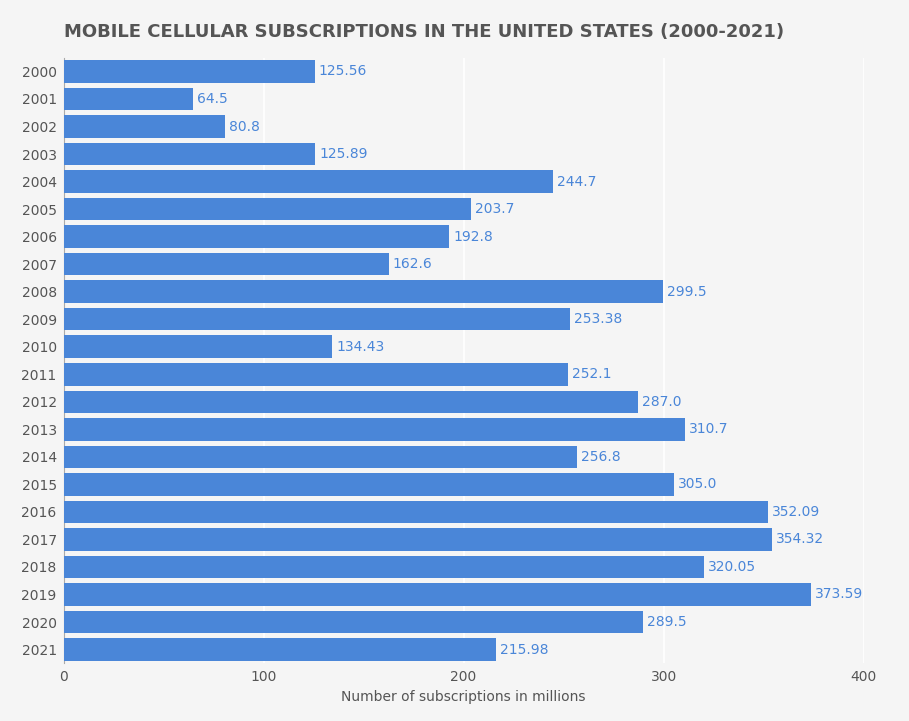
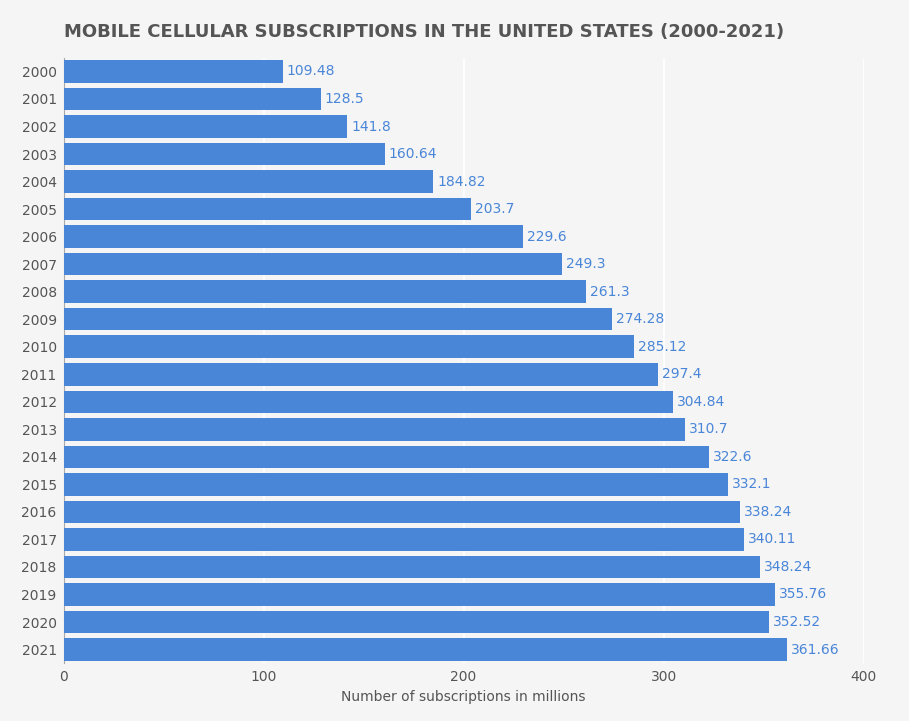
2000: 125.56 -> 109.48
2001: 64.5 -> 128.5
2002: 80.8 -> 141.8
2003: 125.89 -> 160.64
2004: 244.7 -> 184.82
2006: 192.8 -> 229.6
2007: 162.6 -> 249.3
2008: 299.5 -> 261.3
2009: 253.38 -> 274.28
2010: 134.43 -> 285.12
2011: 252.1 -> 297.4
2012: 287.0 -> 304.84
2014: 256.8 -> 322.6
2015: 305.0 -> 332.1
2016: 352.09 -> 338.24
2017: 354.32 -> 340.11
2018: 320.05 -> 348.24
2019: 373.59 -> 355.76
2020: 289.5 -> 352.52
2021: 215.98 -> 361.66
